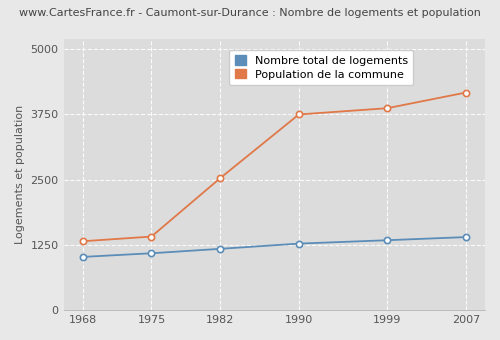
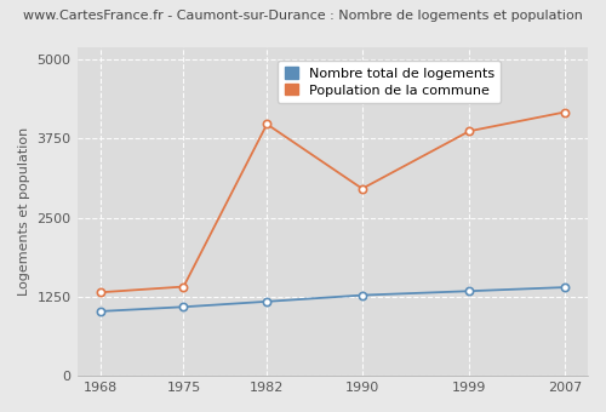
Population de la commune/1982: 2530 -> 3980
Population de la commune/1990: 3750 -> 2960
